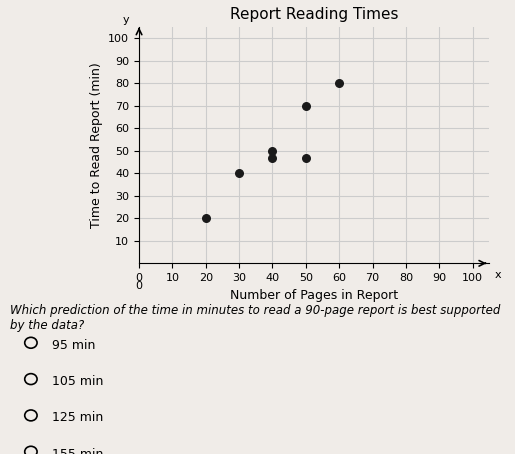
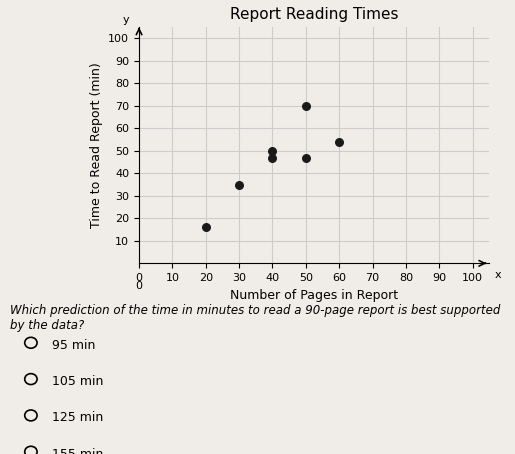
20: 20 -> 16
30: 40 -> 35
60: 80 -> 54
